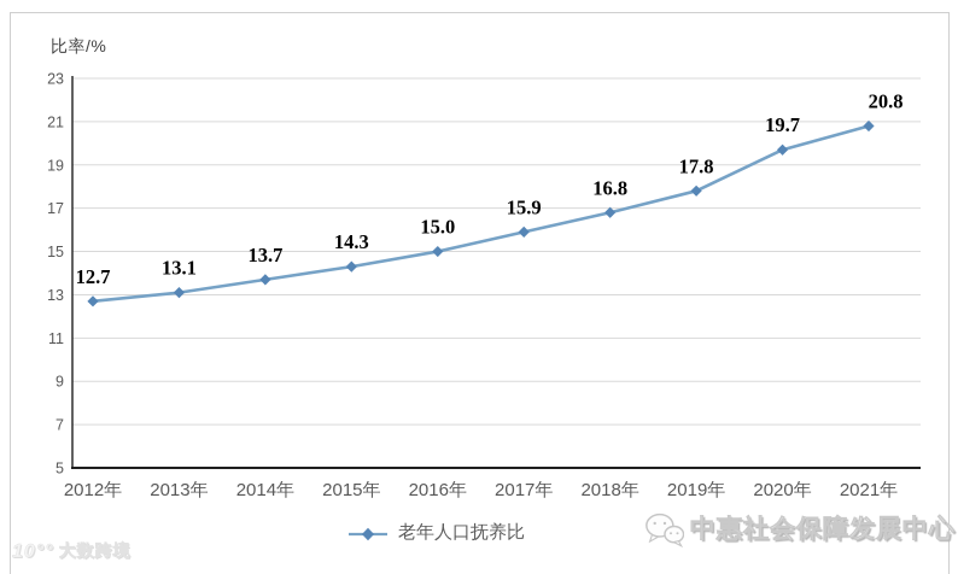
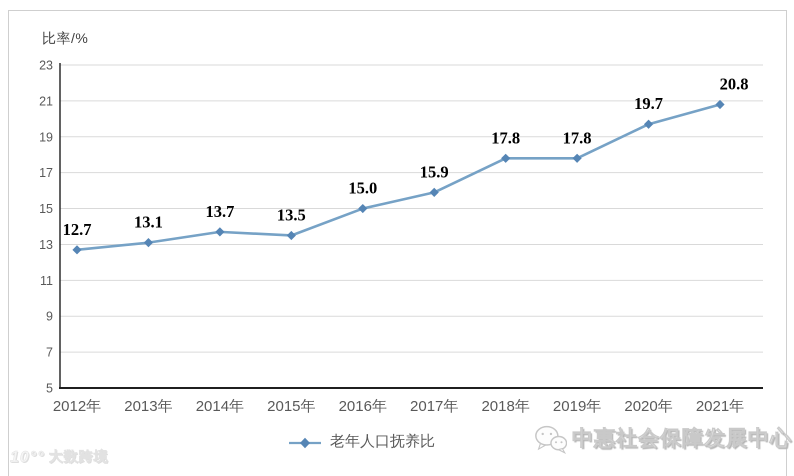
2015年: 14.3 -> 13.5
2018年: 16.8 -> 17.8
